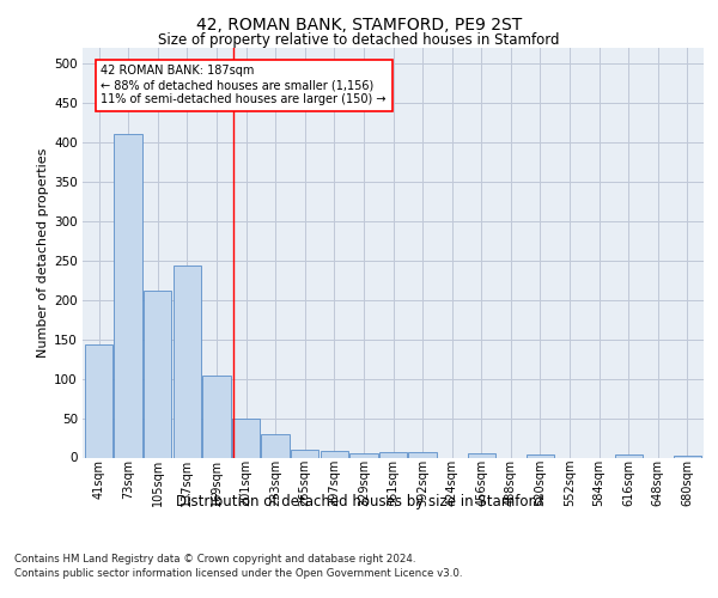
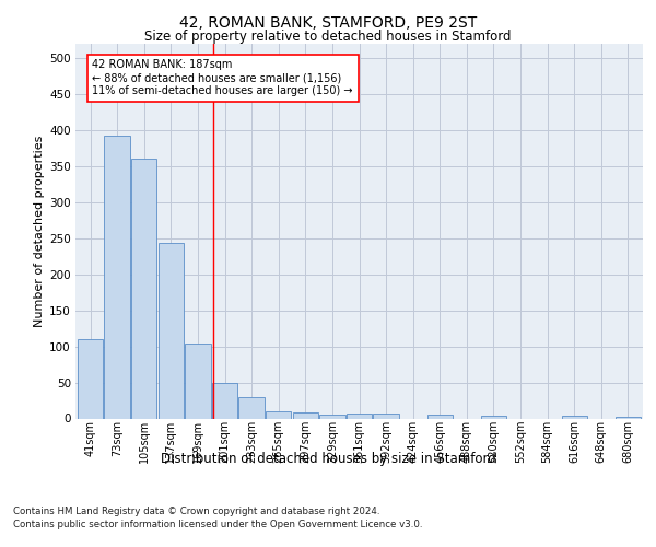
41sqm: 144 -> 110
73sqm: 410 -> 393
105sqm: 212 -> 360
